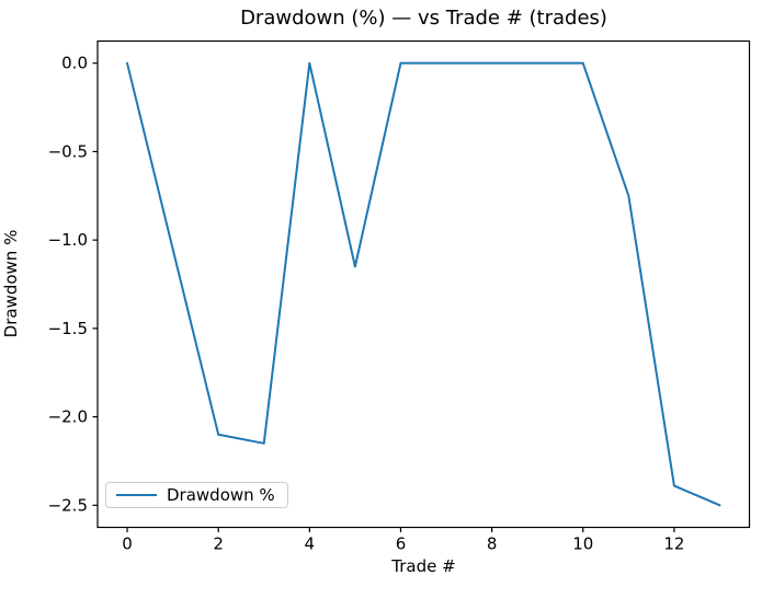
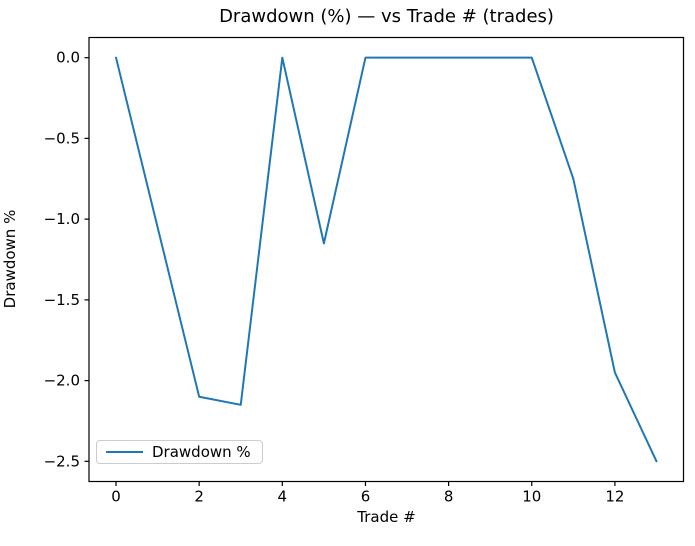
12: -2.39 -> -1.95
